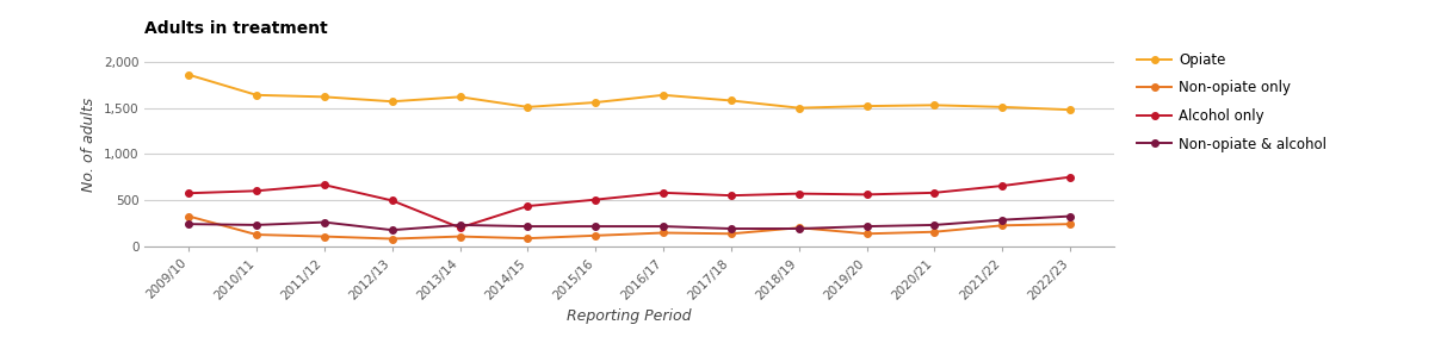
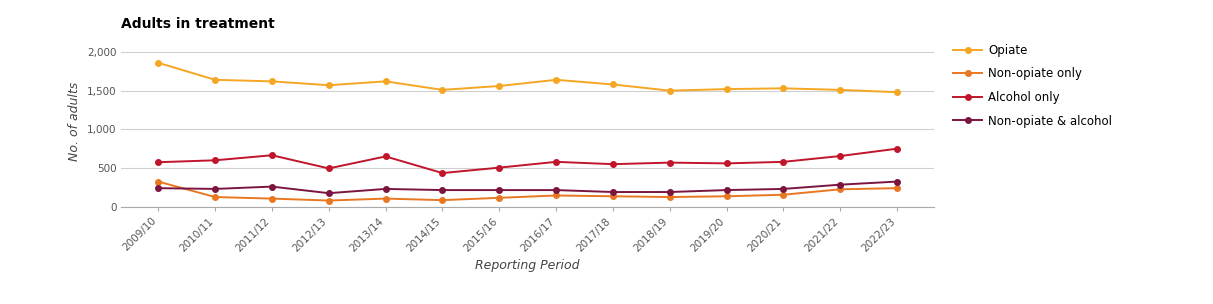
Alcohol only/2013/14: 200 -> 650
Non-opiate only/2018/19: 200 -> 120
